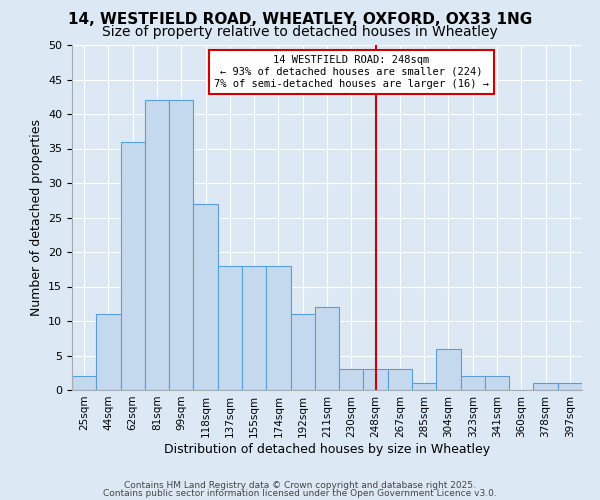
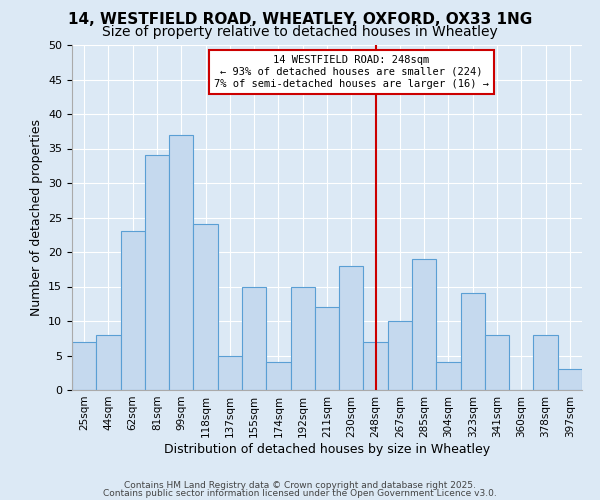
25sqm: 2 -> 7
44sqm: 11 -> 8
62sqm: 36 -> 23
81sqm: 42 -> 34
99sqm: 42 -> 37
118sqm: 27 -> 24
137sqm: 18 -> 5
155sqm: 18 -> 15
174sqm: 18 -> 4
192sqm: 11 -> 15
230sqm: 3 -> 18
248sqm: 3 -> 7
267sqm: 3 -> 10
285sqm: 1 -> 19
304sqm: 6 -> 4
323sqm: 2 -> 14
341sqm: 2 -> 8
378sqm: 1 -> 8
397sqm: 1 -> 3
